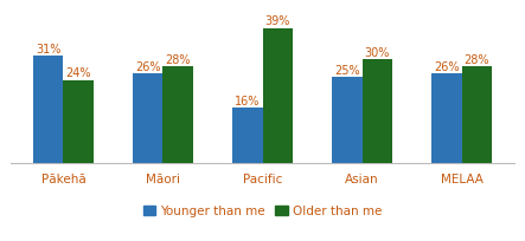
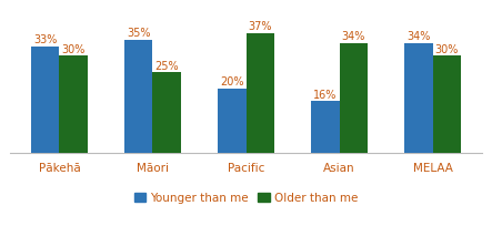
Younger than me/Pākehā: 31% -> 33%
Older than me/Pākehā: 24% -> 30%
Younger than me/Māori: 26% -> 35%
Older than me/Māori: 28% -> 25%
Younger than me/Pacific: 16% -> 20%
Older than me/Pacific: 39% -> 37%
Younger than me/Asian: 25% -> 16%
Older than me/Asian: 30% -> 34%
Younger than me/MELAA: 26% -> 34%
Older than me/MELAA: 28% -> 30%
